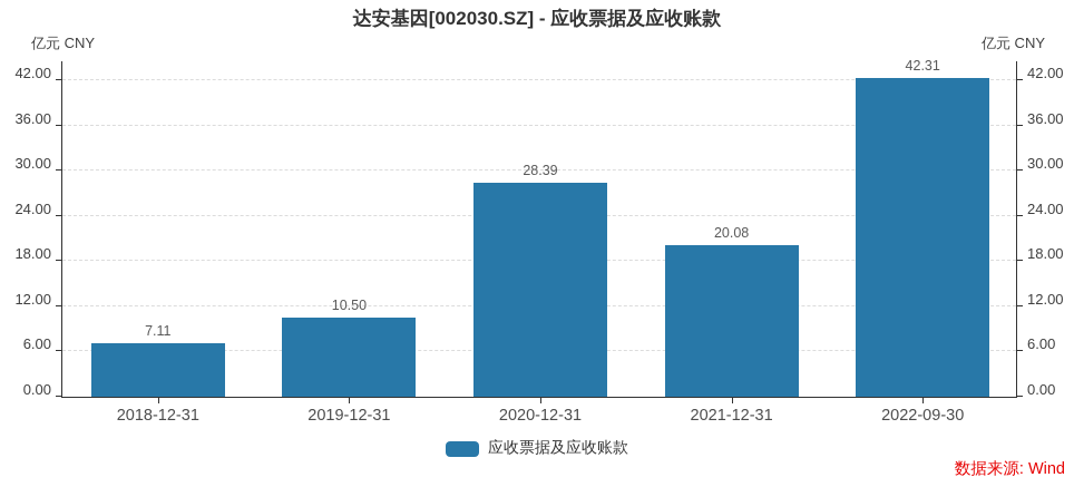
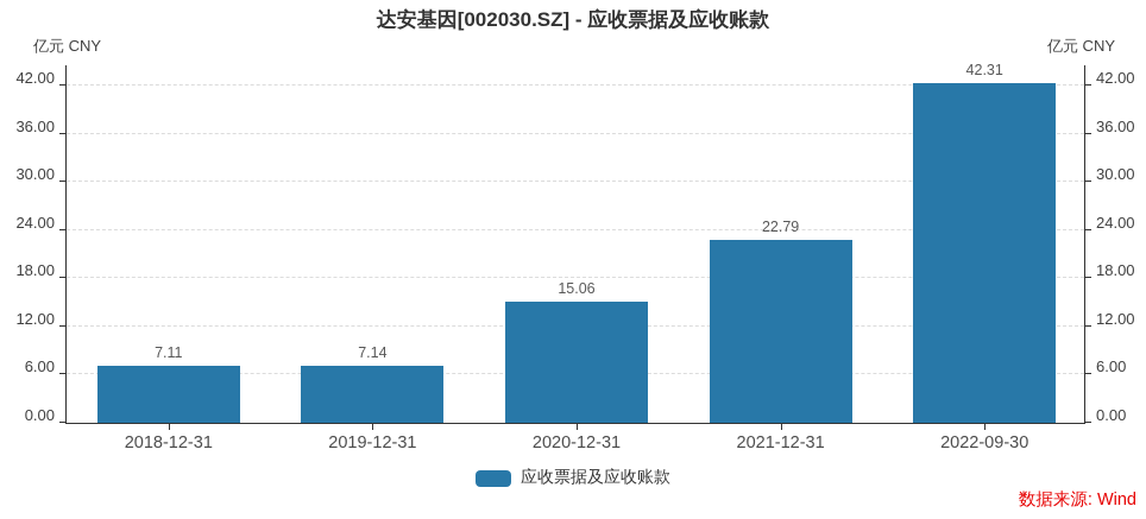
2019-12-31: 10.50 -> 7.14
2020-12-31: 28.39 -> 15.06
2021-12-31: 20.08 -> 22.79
